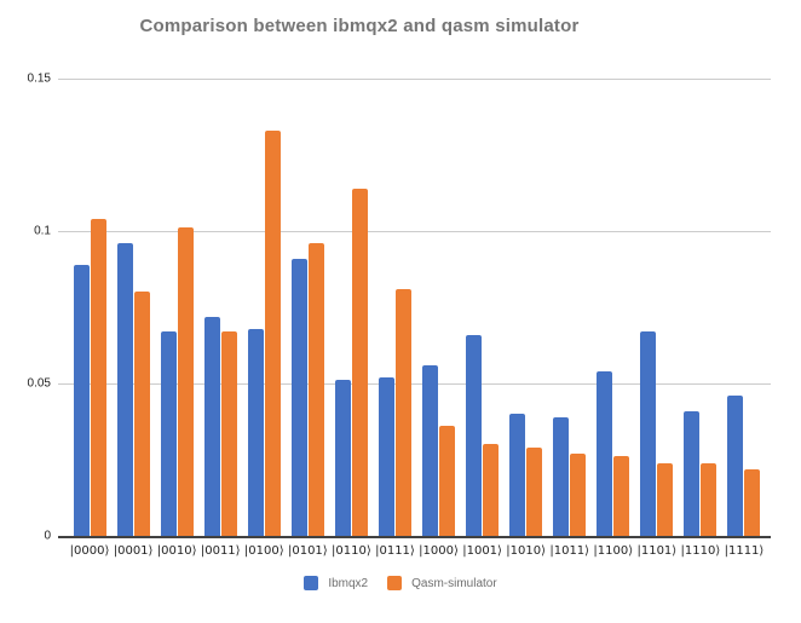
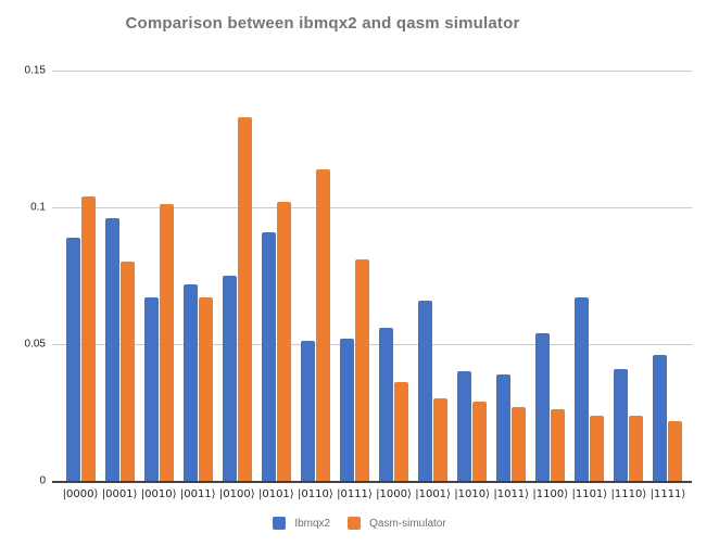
Ibmqx2/|0100⟩: 0.068 -> 0.075
Qasm-simulator/|0101⟩: 0.096 -> 0.102
